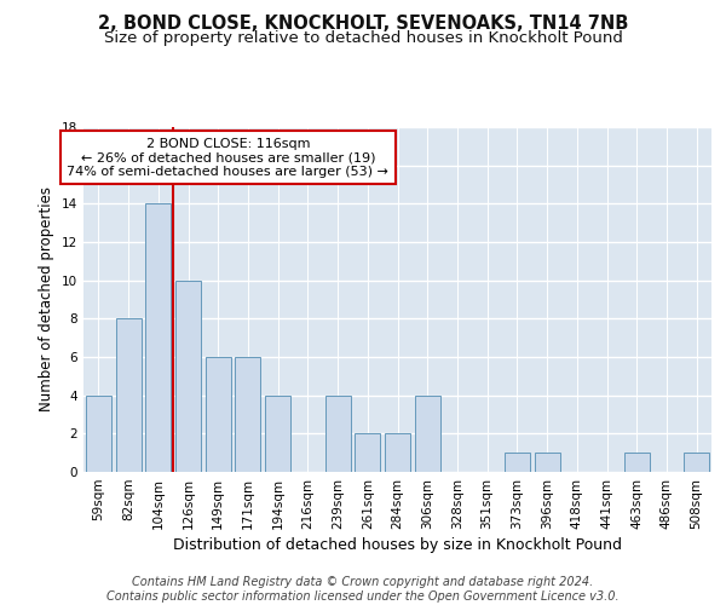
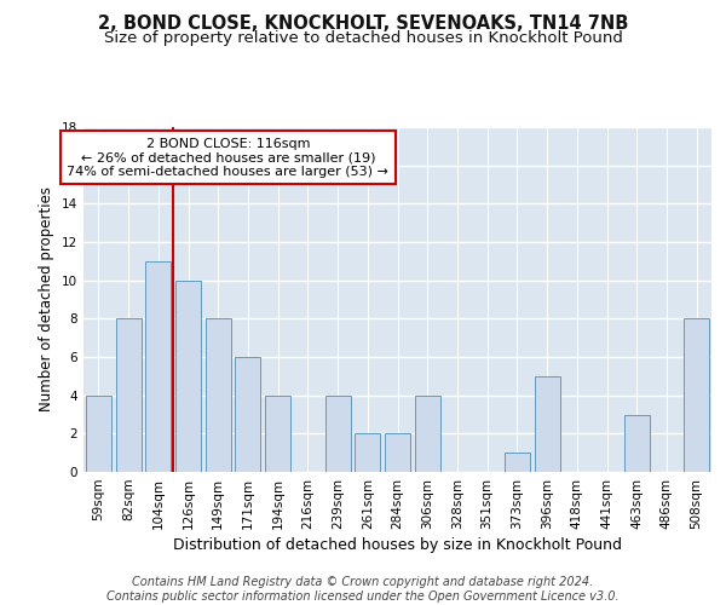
104sqm: 14 -> 11
149sqm: 6 -> 8
396sqm: 1 -> 5
463sqm: 1 -> 3
508sqm: 1 -> 8
